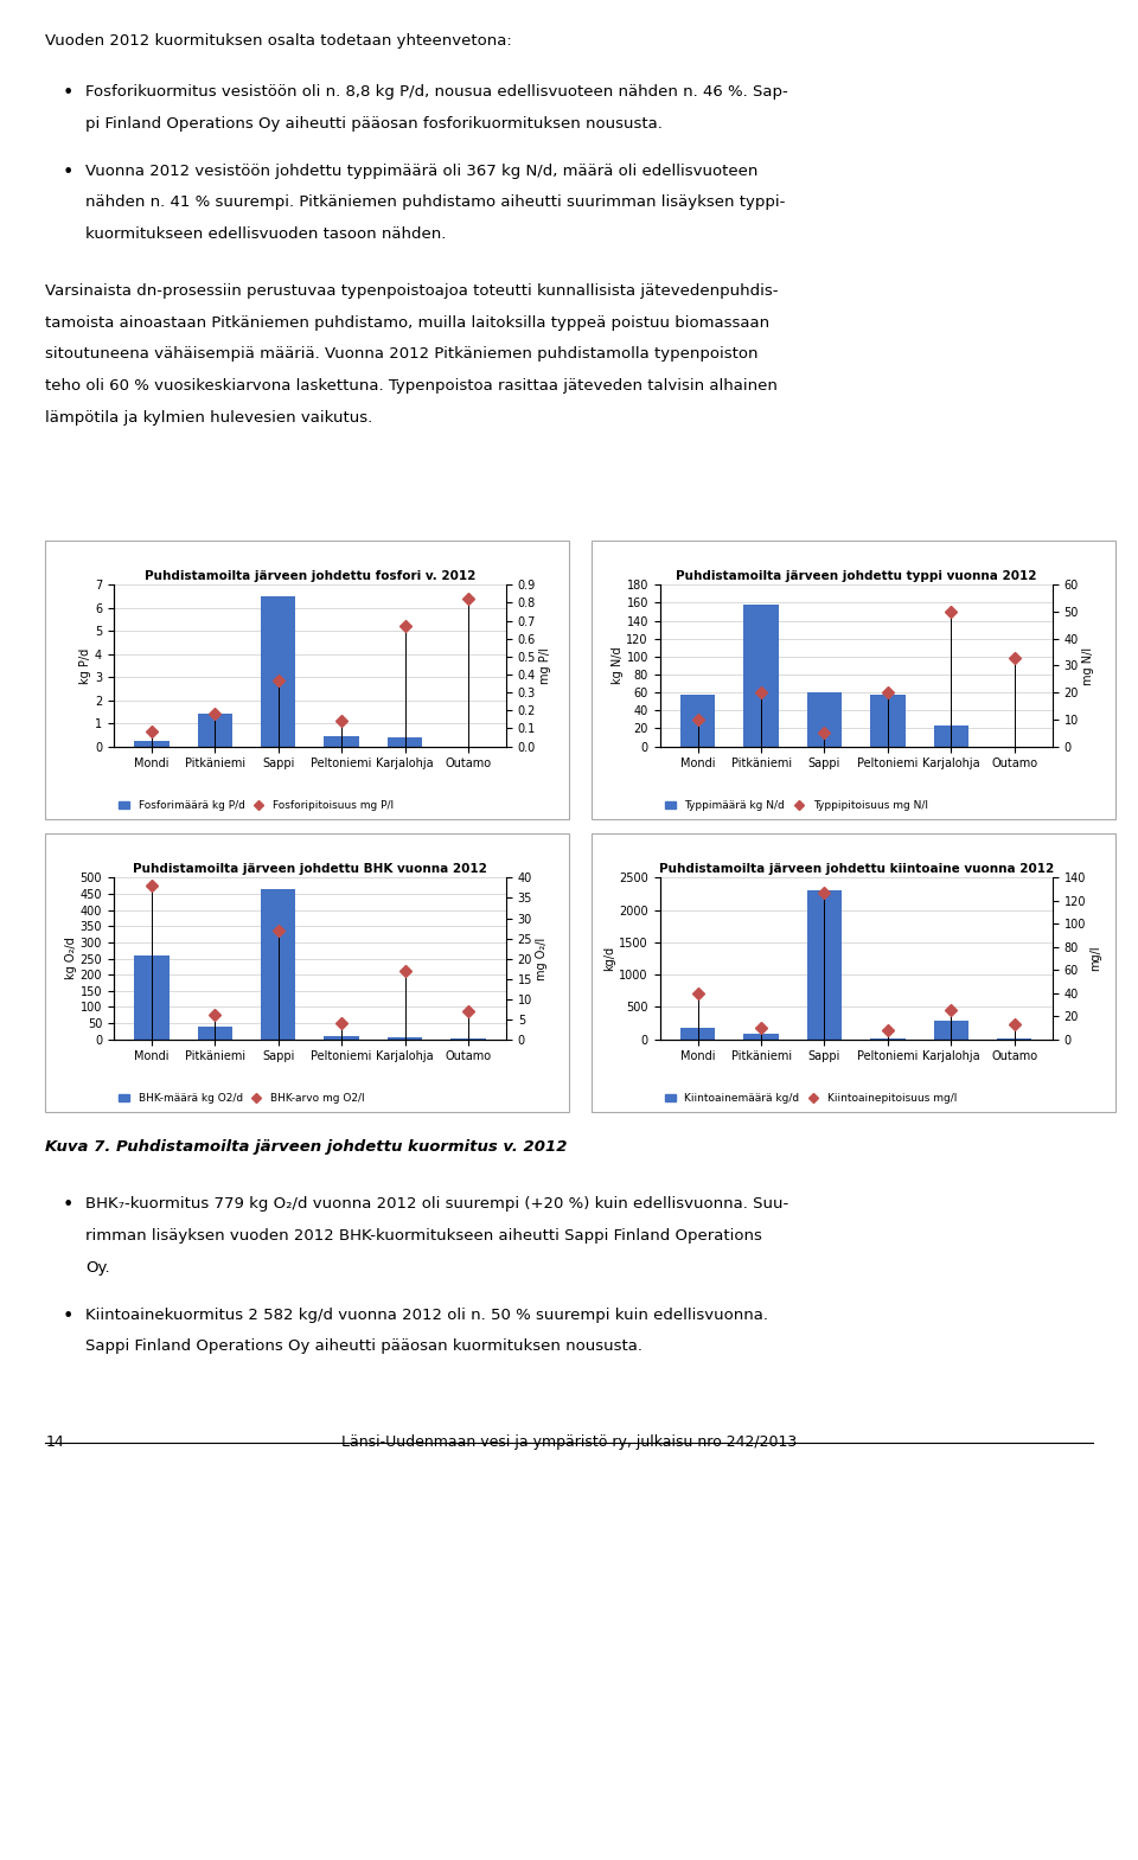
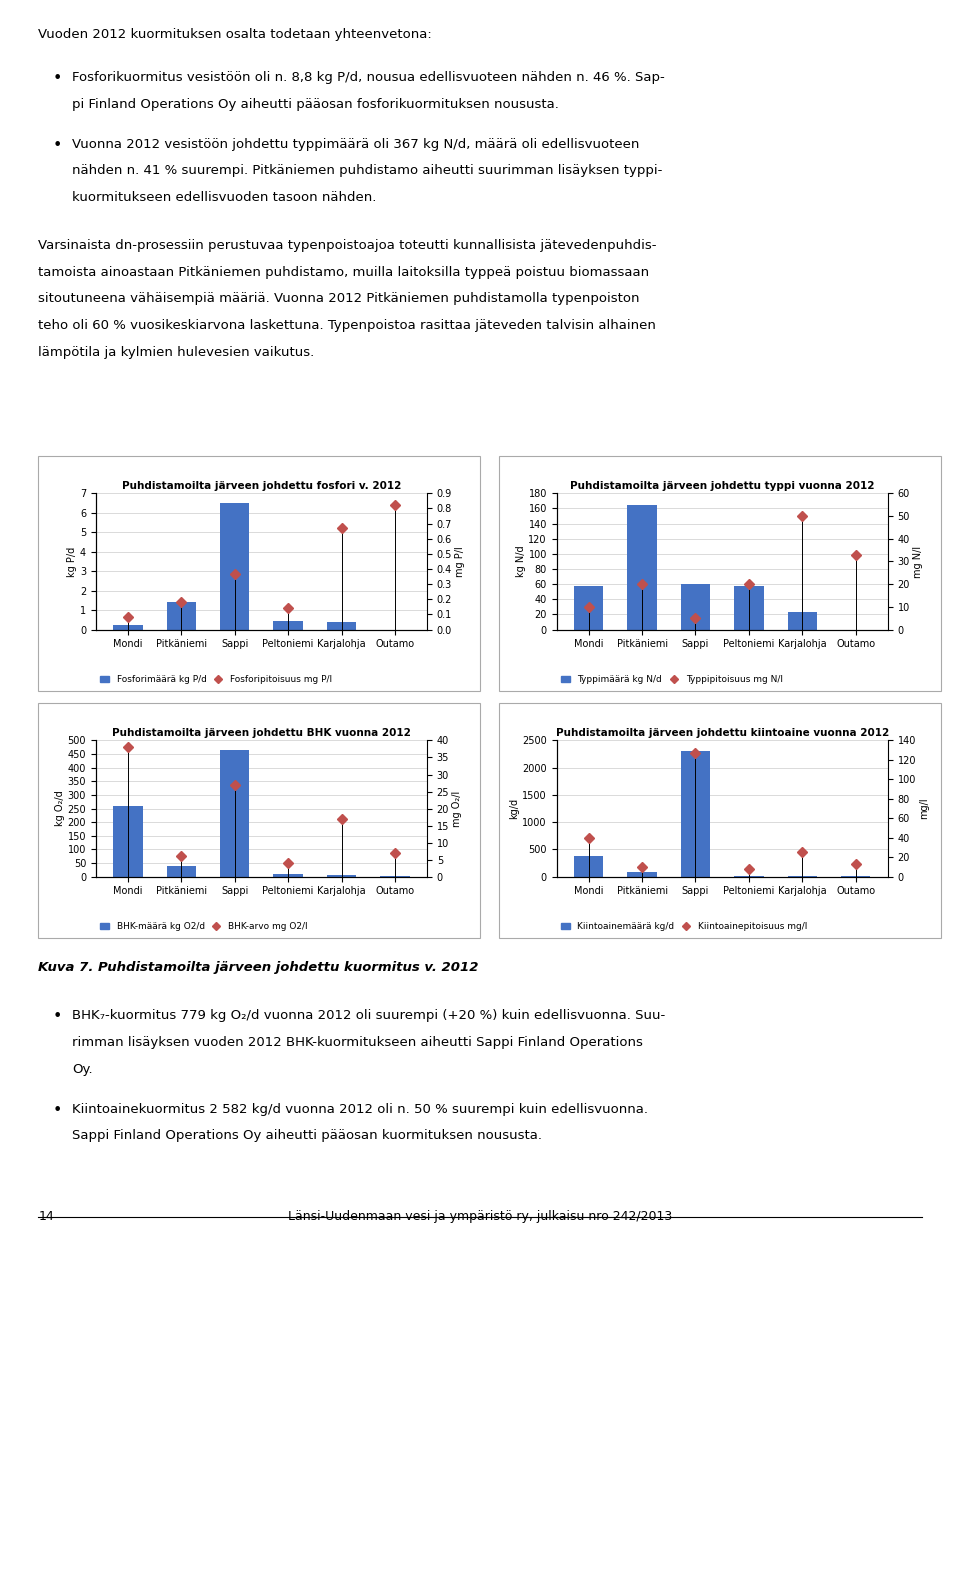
Puhdistamoilta järveen johdettu typpi vuonna 2012/Typpimäärä kg N/d/Pitkäniemi: 158 -> 165
Puhdistamoilta järveen johdettu kiintoaine vuonna 2012/Kiintoainemäärä kg/d/Mondi: 180 -> 380
Puhdistamoilta järveen johdettu kiintoaine vuonna 2012/Kiintoainemäärä kg/d/Karjalohja: 280 -> 20
